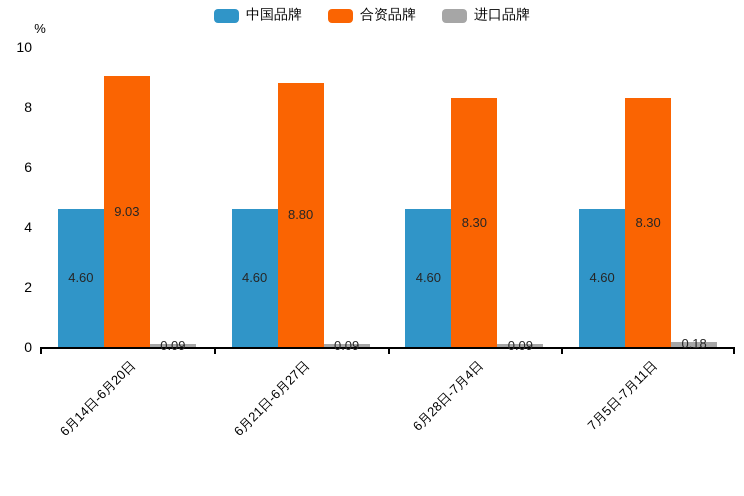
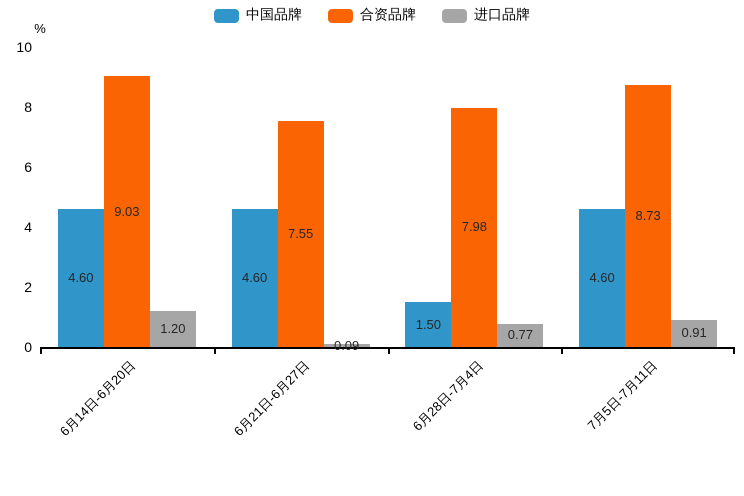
进口品牌/6月14日-6月20日: 0.09 -> 1.20
合资品牌/6月21日-6月27日: 8.80 -> 7.55
中国品牌/6月28日-7月4日: 4.60 -> 1.50
合资品牌/6月28日-7月4日: 8.30 -> 7.98
进口品牌/6月28日-7月4日: 0.09 -> 0.77
合资品牌/7月5日-7月11日: 8.30 -> 8.73
进口品牌/7月5日-7月11日: 0.18 -> 0.91
